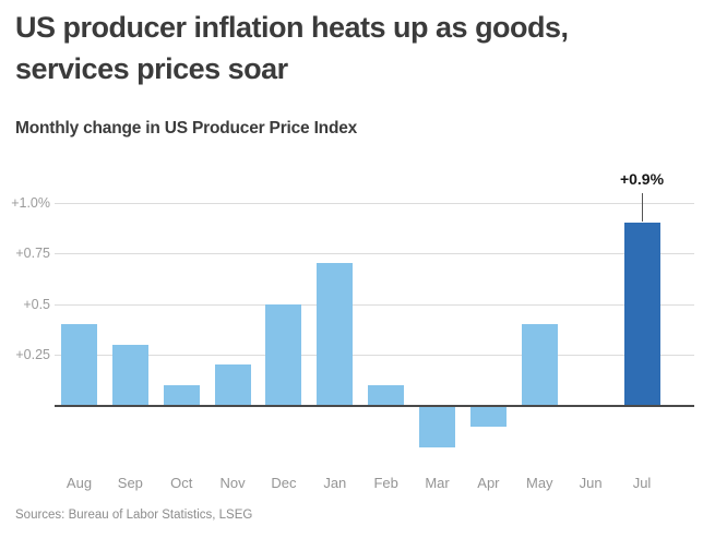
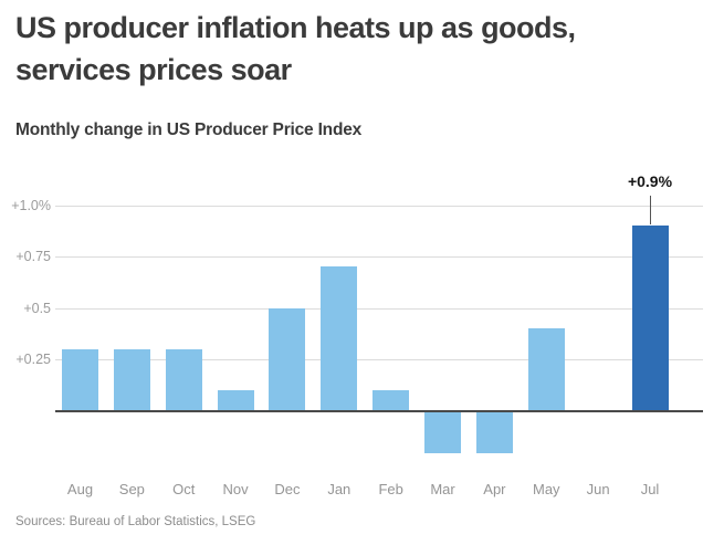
Aug: 0.4% -> 0.3%
Oct: 0.1% -> 0.3%
Nov: 0.2% -> 0.1%
Apr: -0.1% -> -0.2%
